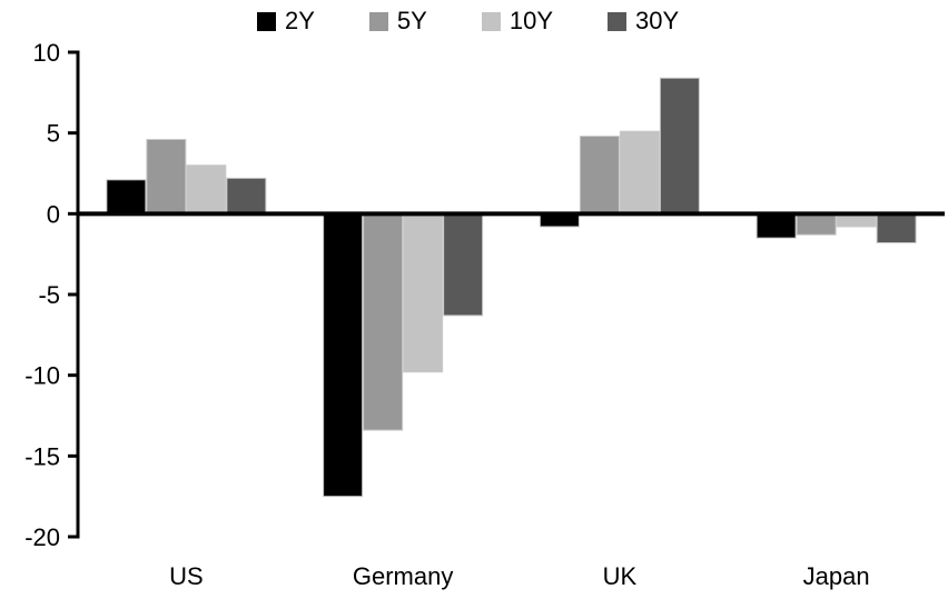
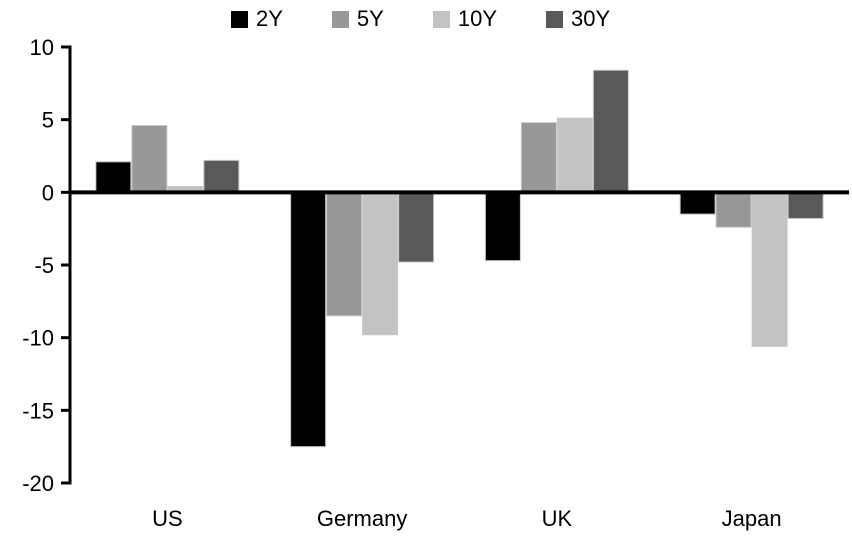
10Y/US: 3.0 -> 0.4
5Y/Germany: -13.4 -> -8.5
30Y/Germany: -6.3 -> -4.8
2Y/UK: -0.8 -> -4.7
5Y/Japan: -1.3 -> -2.4
10Y/Japan: -0.8 -> -10.6
